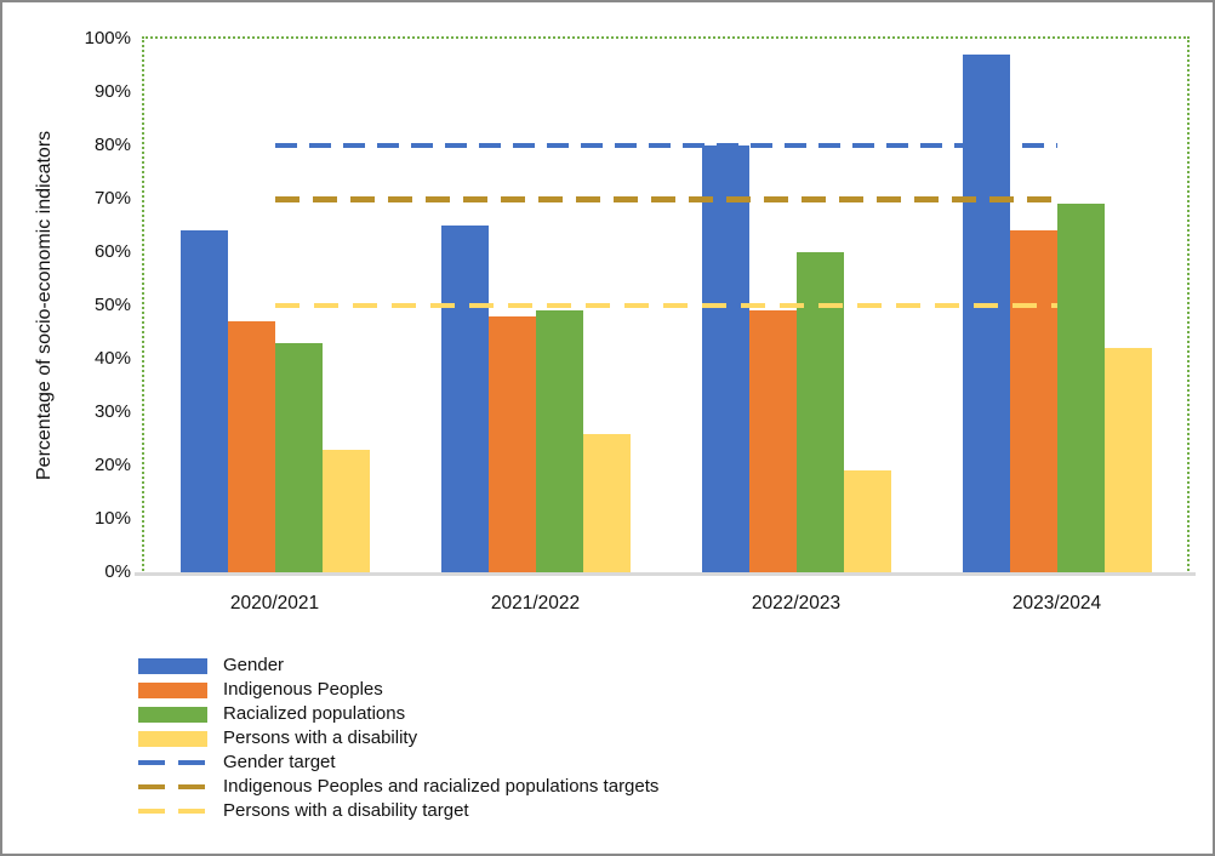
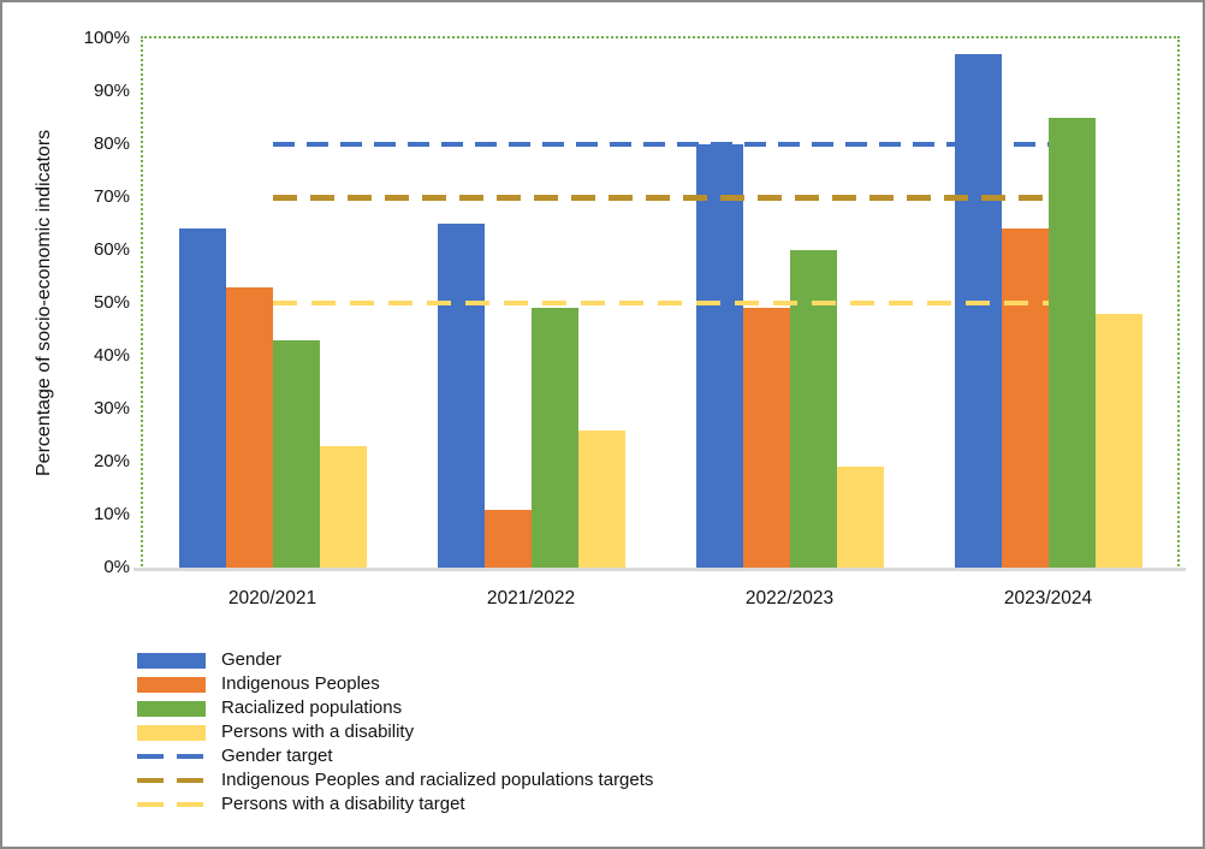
Indigenous Peoples/2020/2021: 47% -> 53%
Indigenous Peoples/2021/2022: 48% -> 11%
Racialized populations/2023/2024: 69% -> 85%
Persons with a disability/2023/2024: 42% -> 48%
